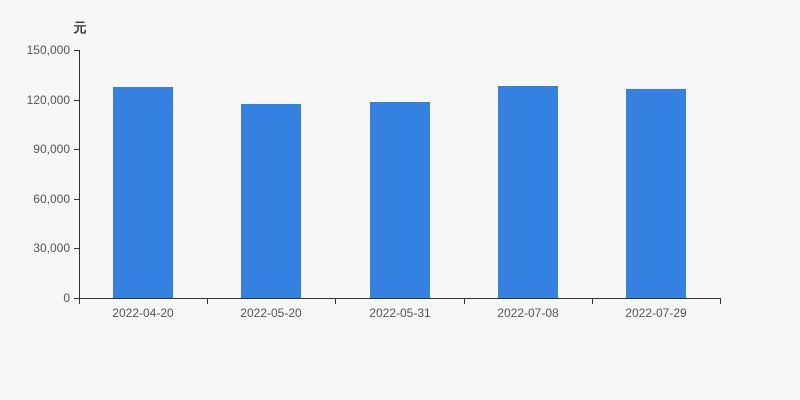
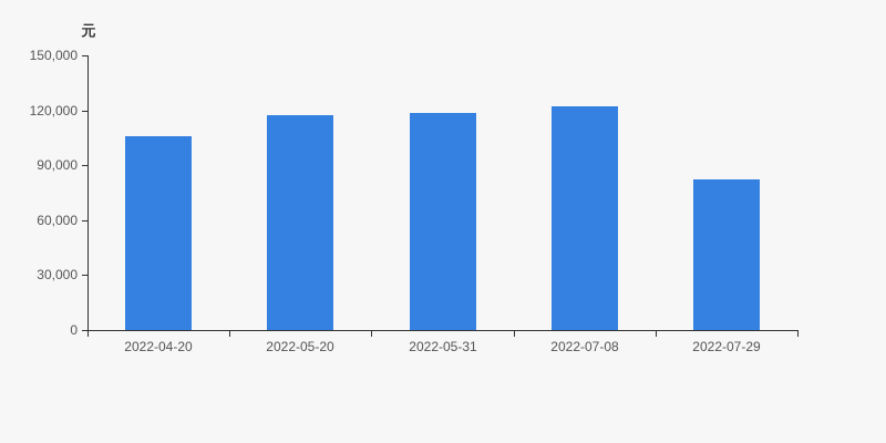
2022-04-20: 128000 -> 106000
2022-07-08: 128000 -> 122000
2022-07-29: 126000 -> 82000
